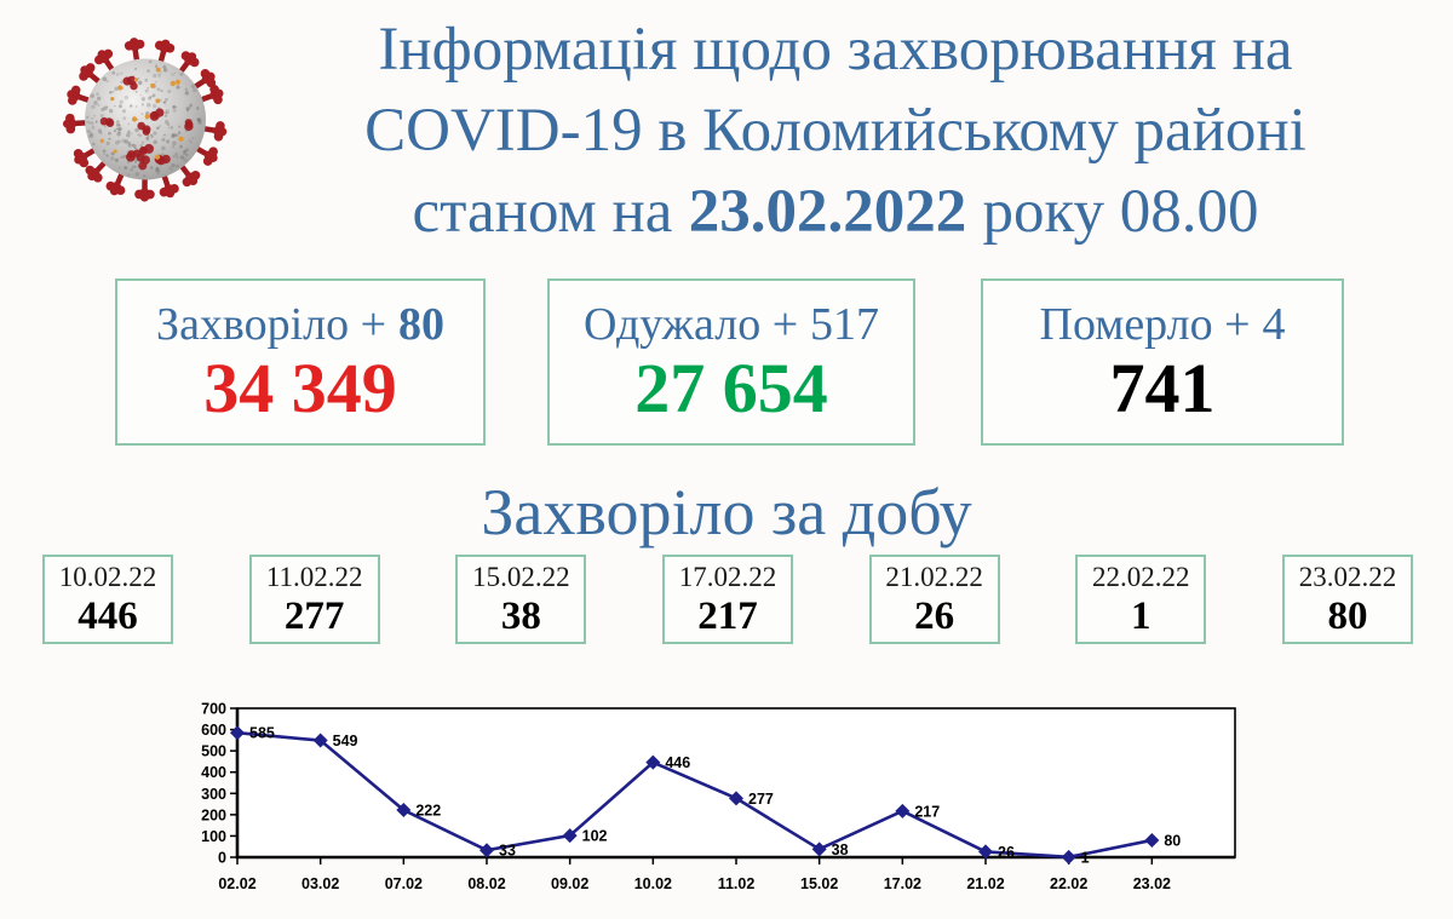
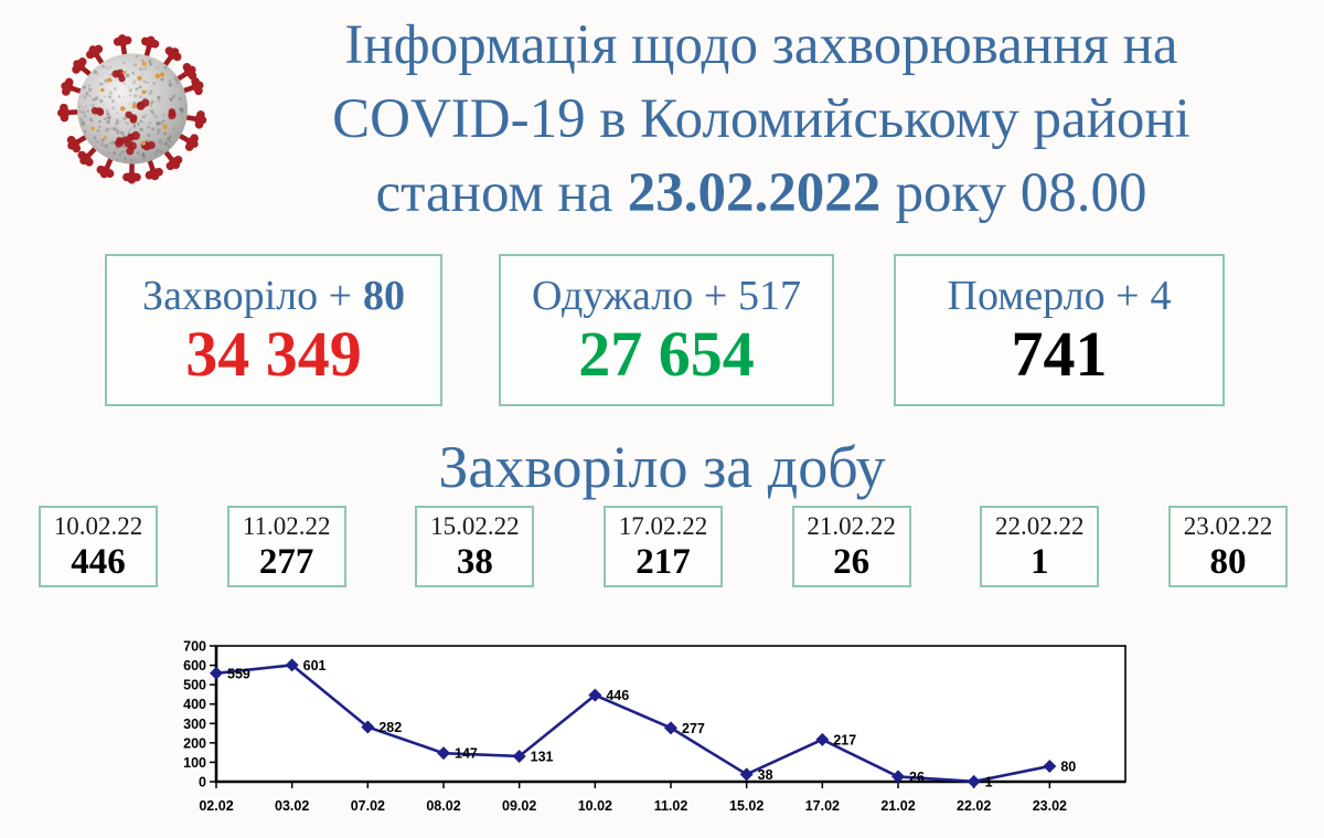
02.02: 585 -> 559
03.02: 549 -> 601
07.02: 222 -> 282
08.02: 33 -> 147
09.02: 102 -> 131
